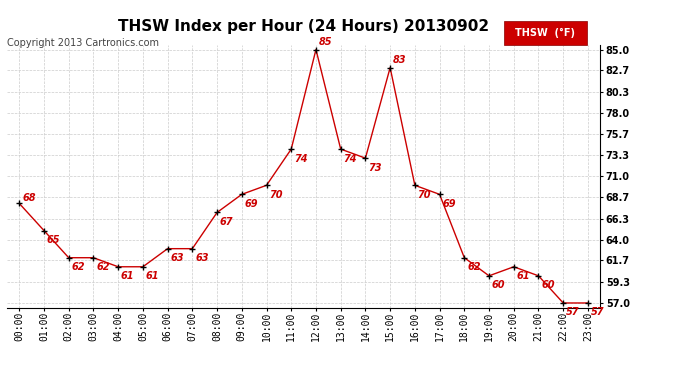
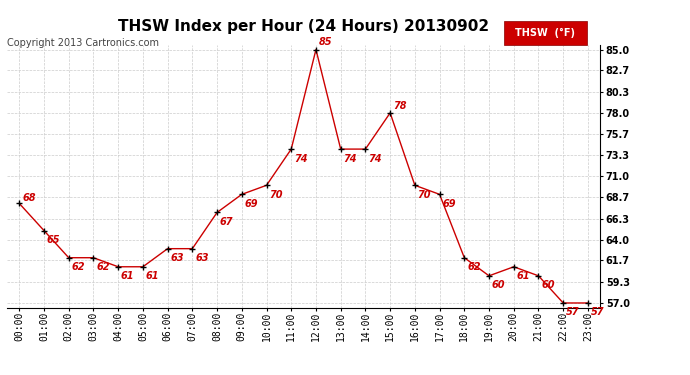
14:00: 73 -> 74
15:00: 83 -> 78
